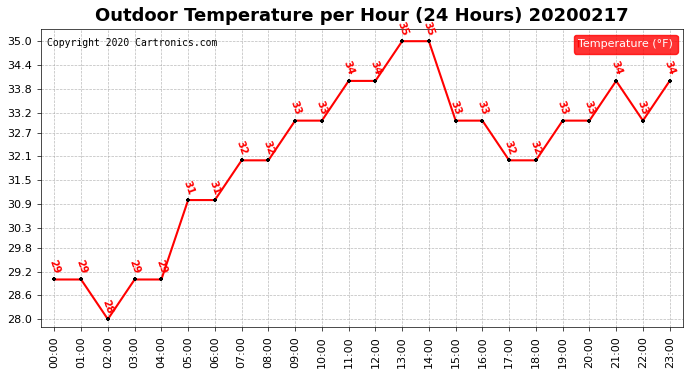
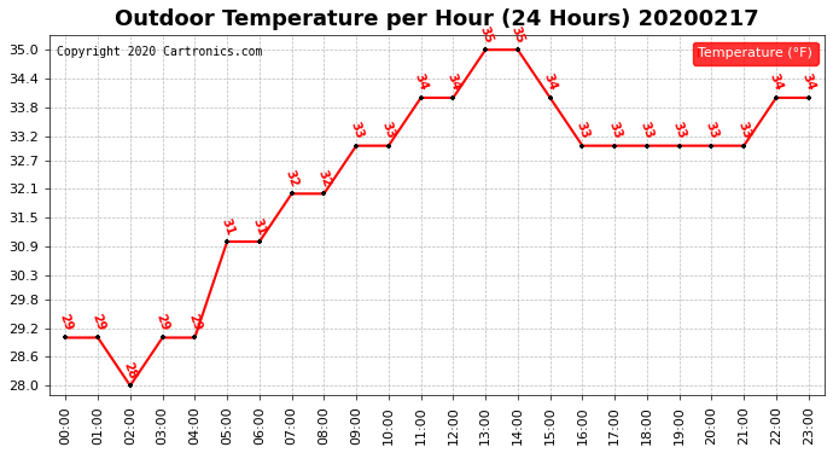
15:00: 33 -> 34
17:00: 32 -> 33
18:00: 32 -> 33
21:00: 34 -> 33
22:00: 33 -> 34
